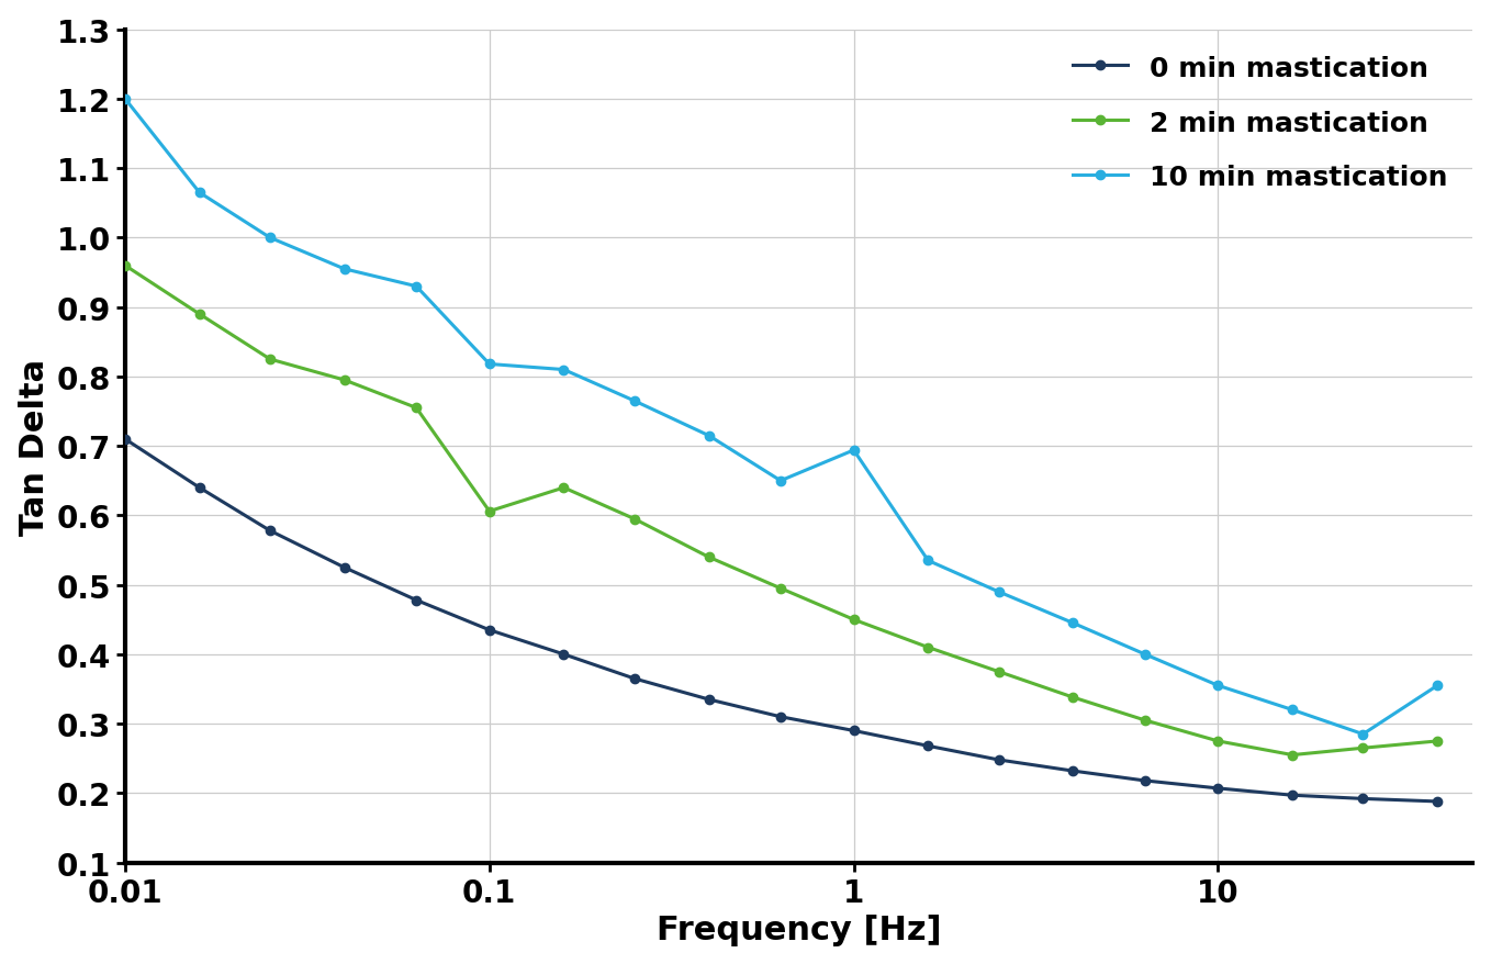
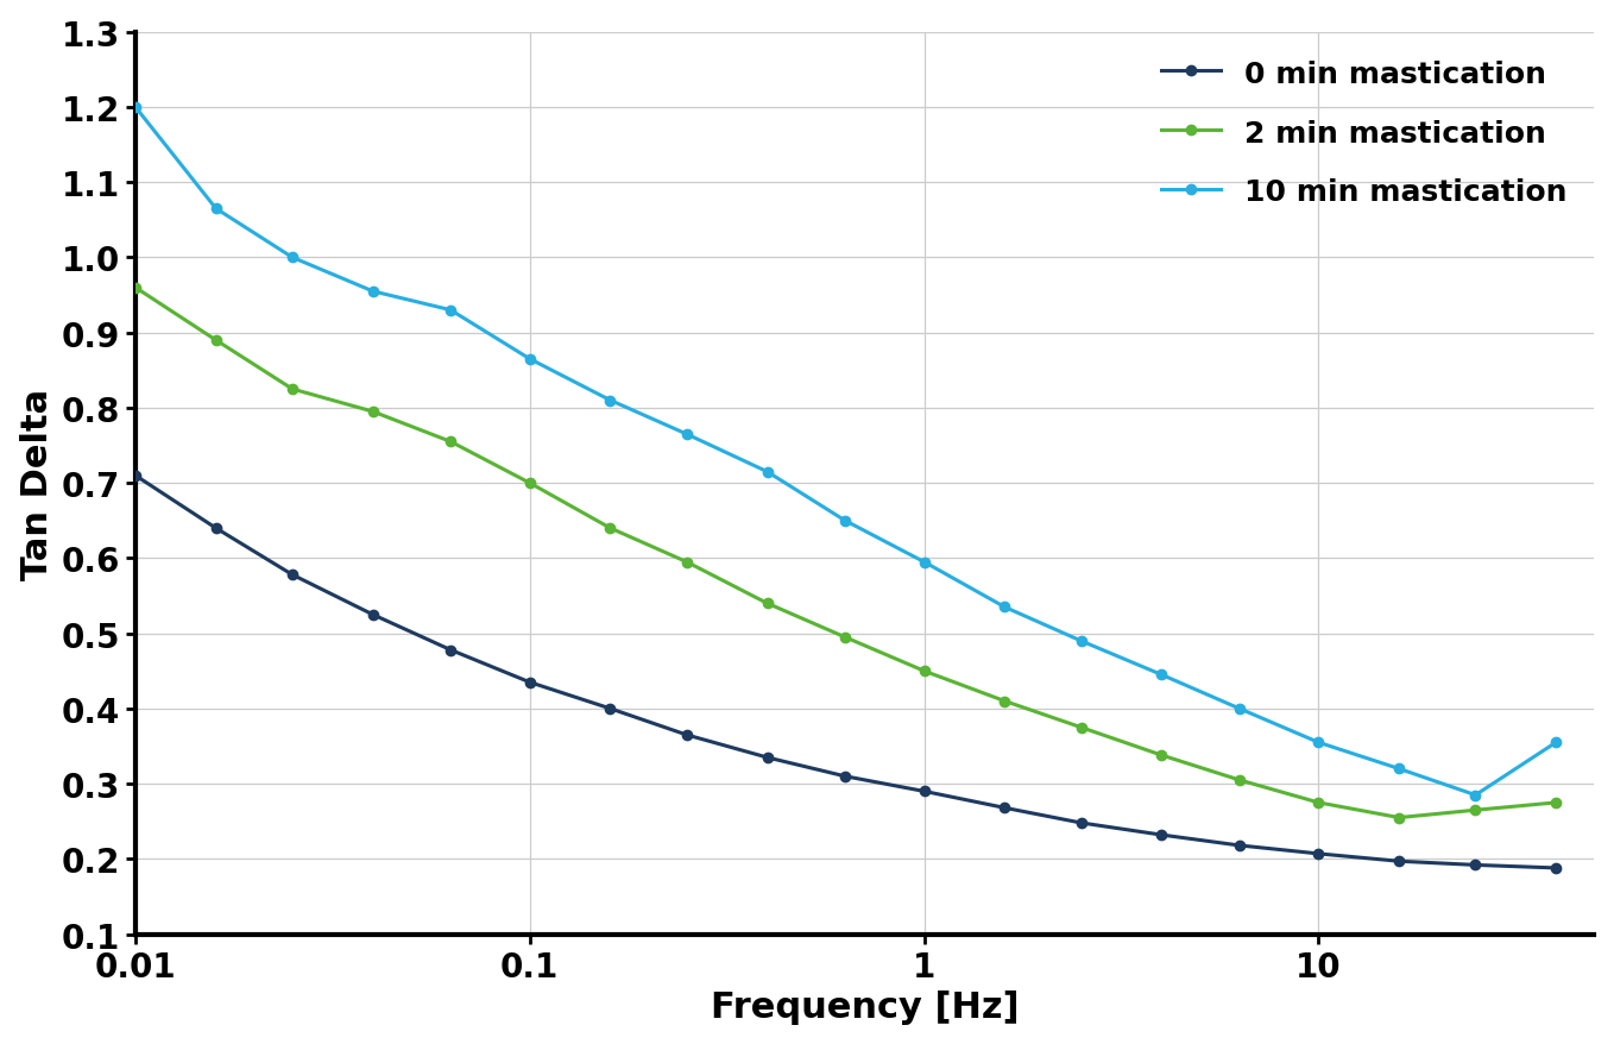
2 min mastication/0.1: 0.606 -> 0.700
10 min mastication/0.1: 0.818 -> 0.865
10 min mastication/1: 0.694 -> 0.595
